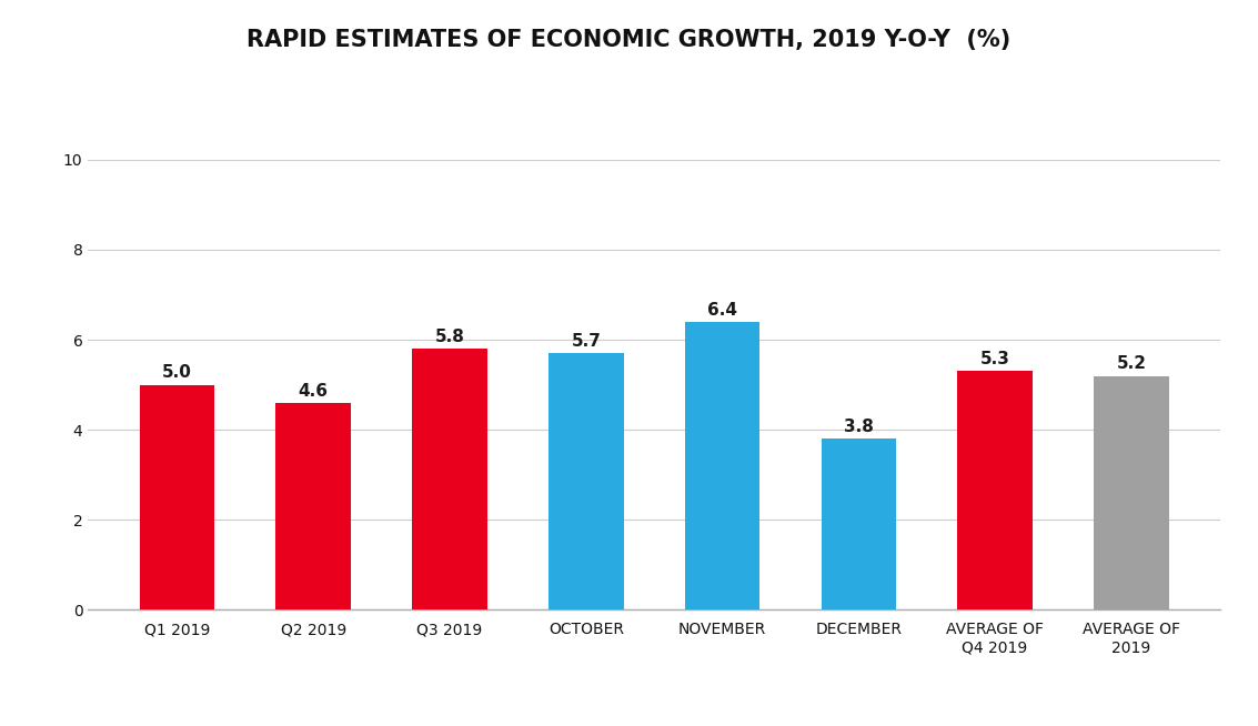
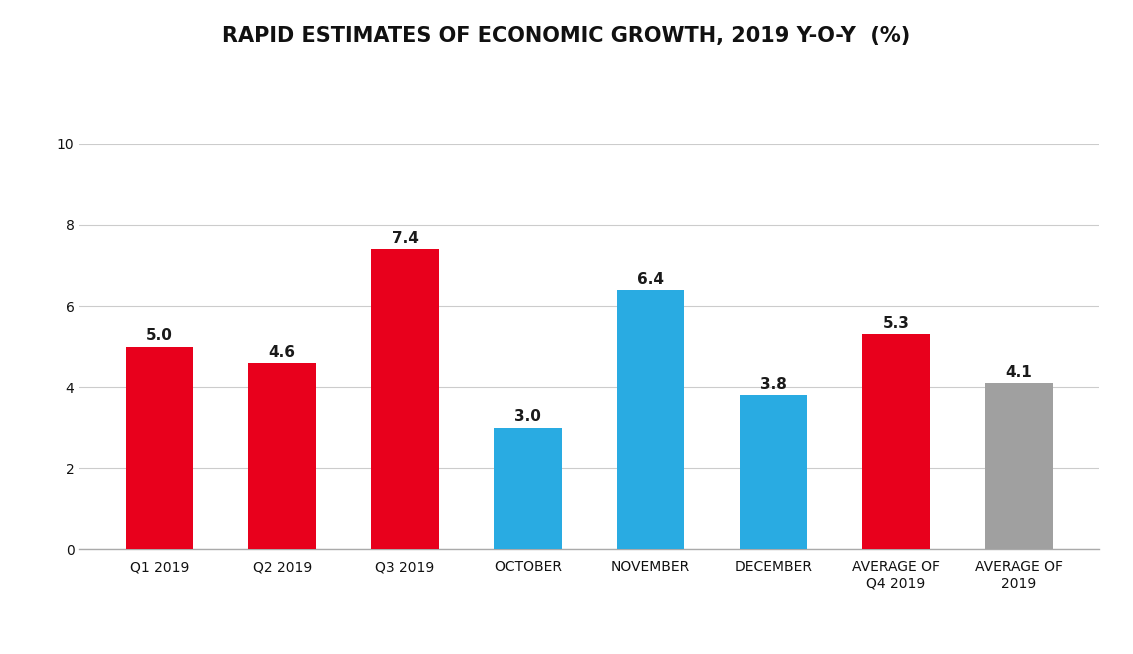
Q3 2019: 5.8 -> 7.4
OCTOBER: 5.7 -> 3.0
AVERAGE OF 2019: 5.2 -> 4.1
